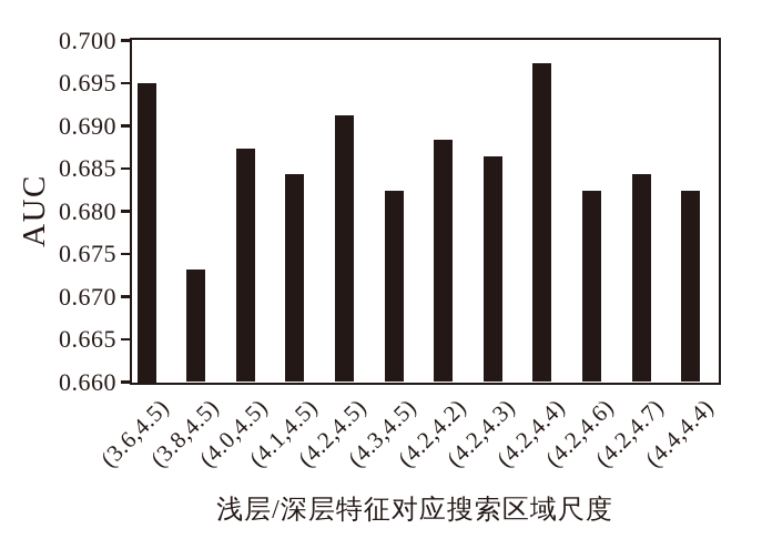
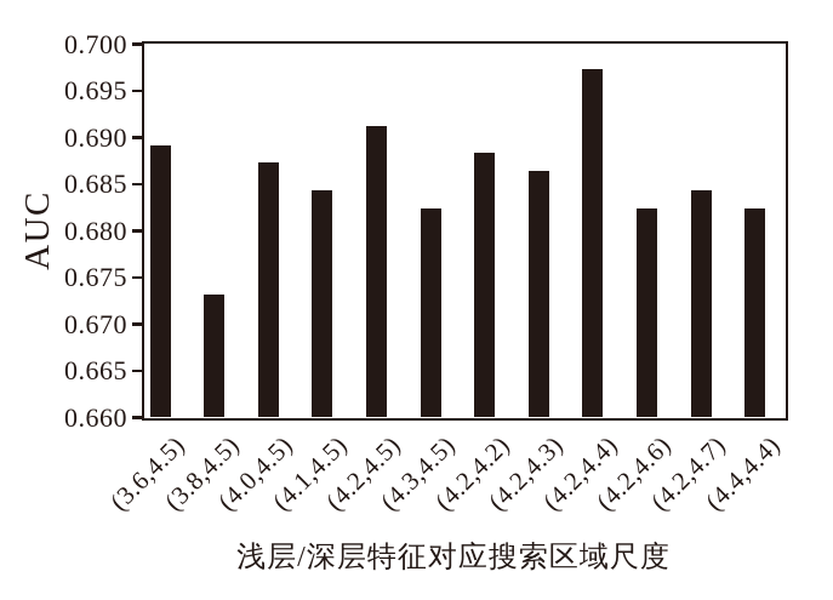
(3.6,4.5): 0.695 -> 0.689
